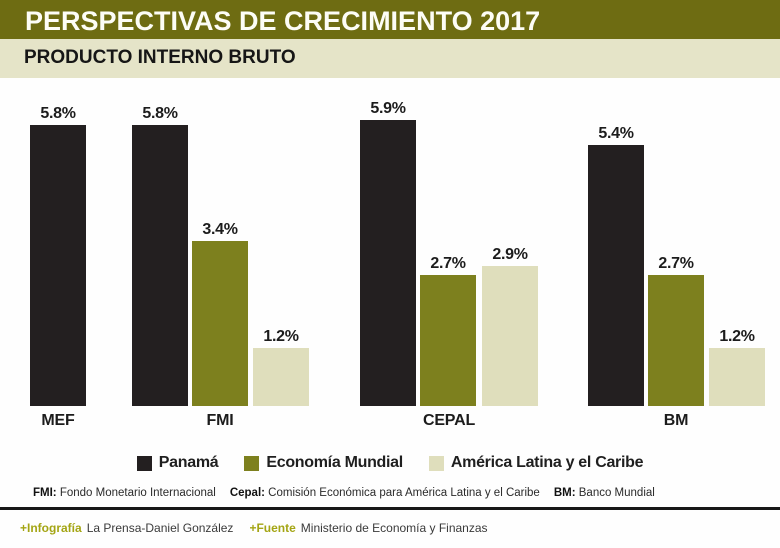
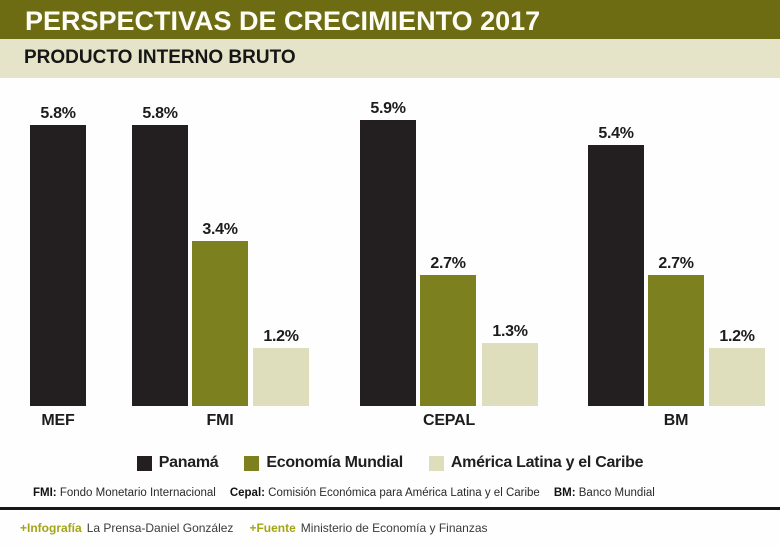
América Latina y el Caribe/CEPAL: 2.9% -> 1.3%
